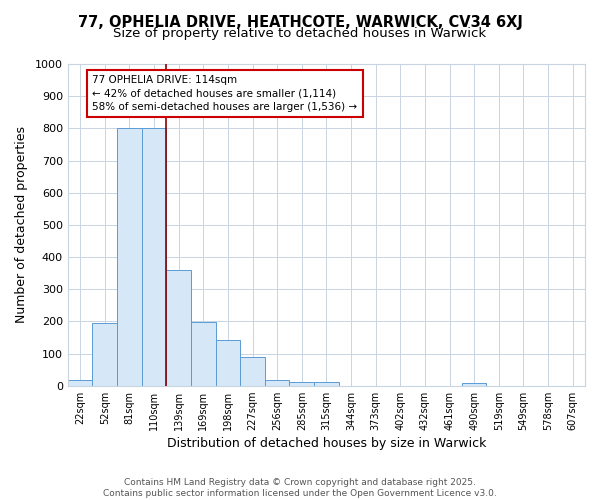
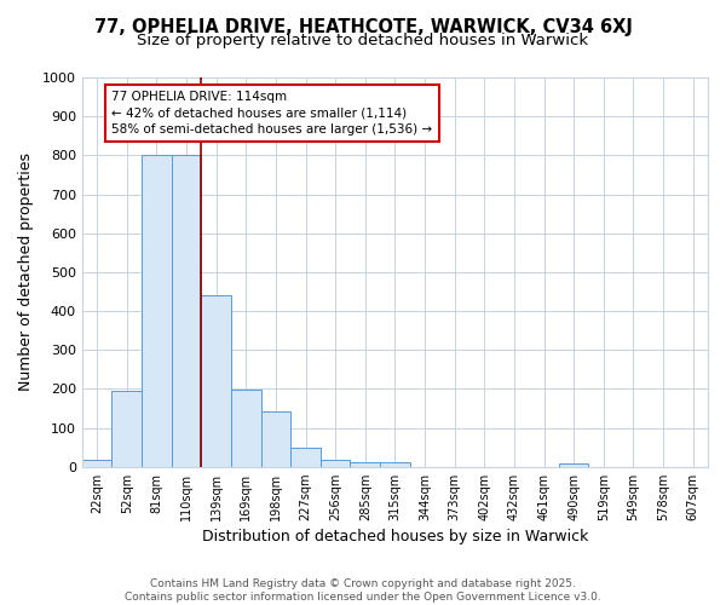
139sqm: 360 -> 440
227sqm: 90 -> 48
